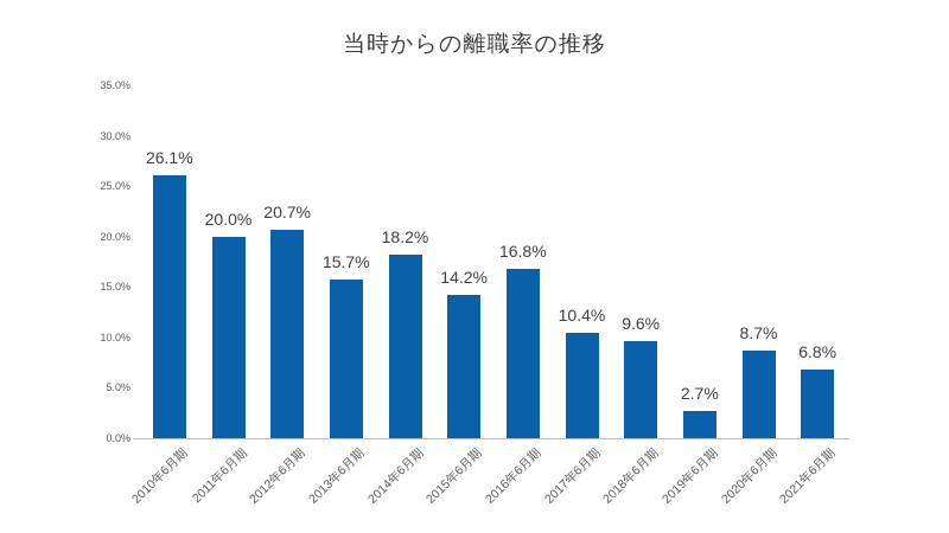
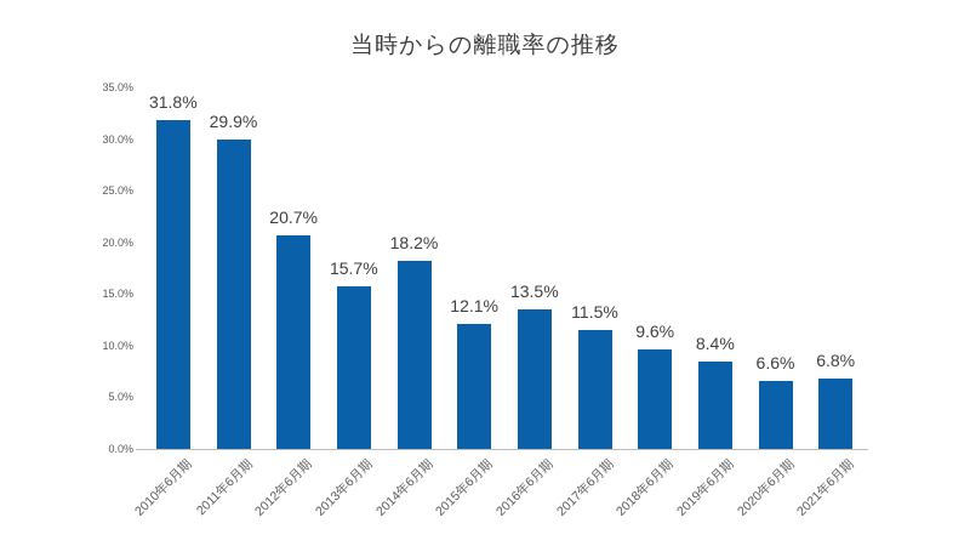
2010年6月期: 26.1% -> 31.8%
2011年6月期: 20.0% -> 29.9%
2015年6月期: 14.2% -> 12.1%
2016年6月期: 16.8% -> 13.5%
2017年6月期: 10.4% -> 11.5%
2019年6月期: 2.7% -> 8.4%
2020年6月期: 8.7% -> 6.6%
